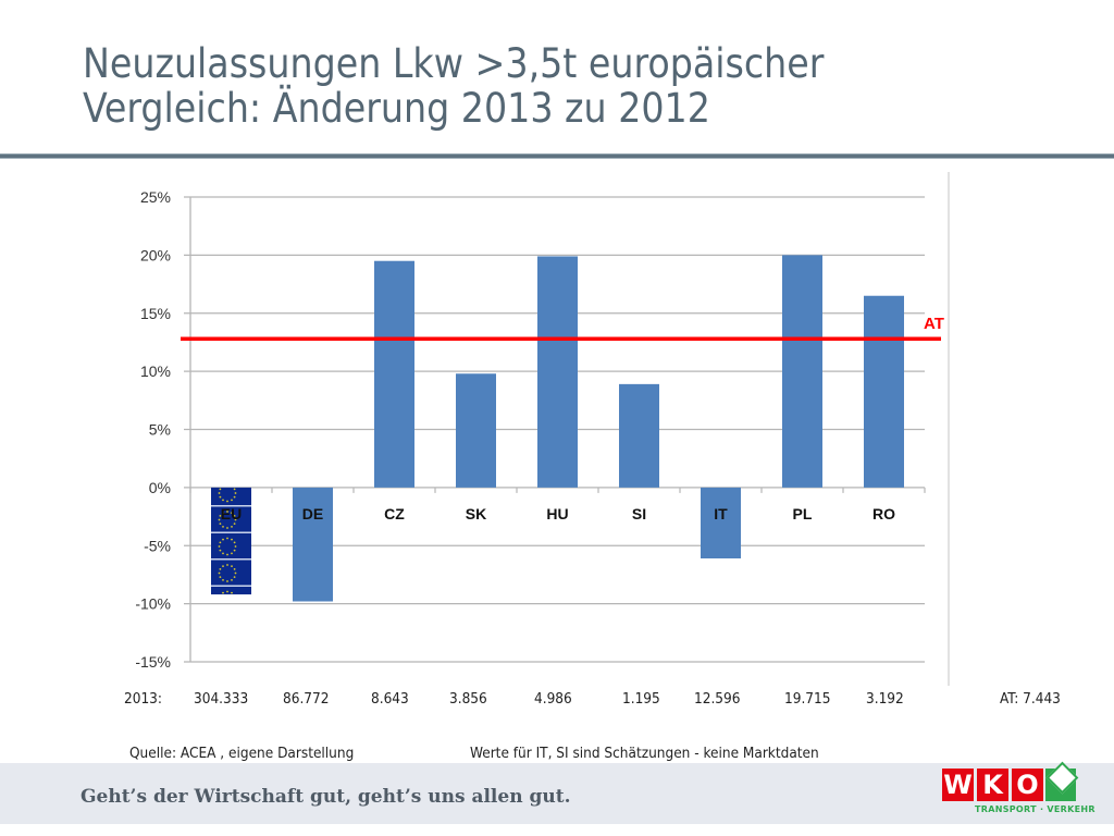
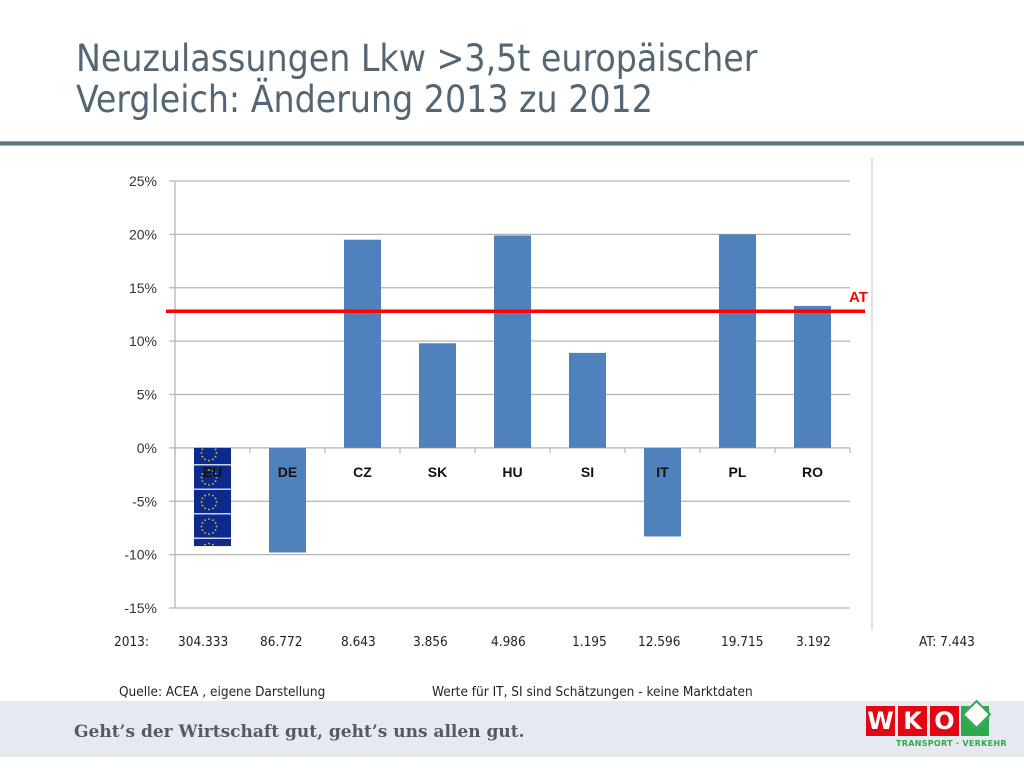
IT: -6.1% -> -8.3%
RO: 16.5% -> 13.3%
